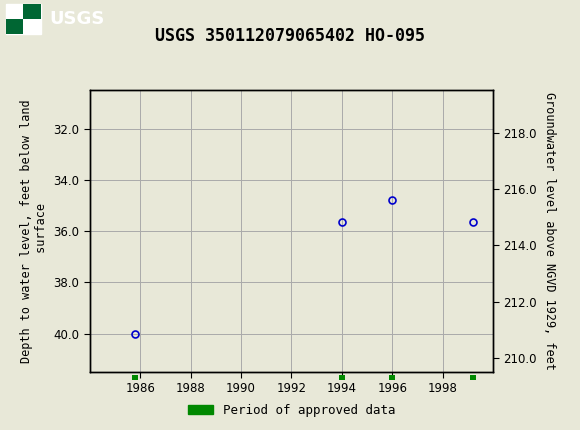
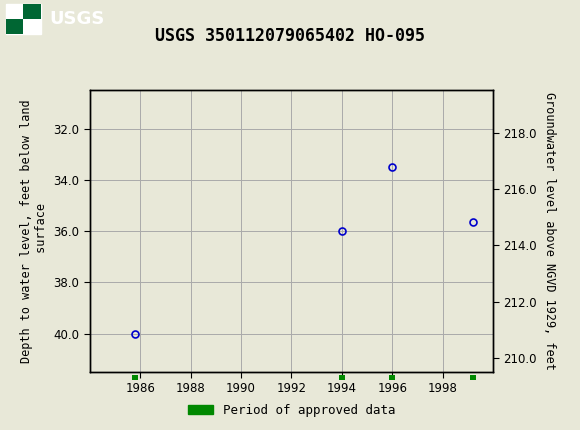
1994: 35.65 -> 36.00
1996: 34.80 -> 33.50
